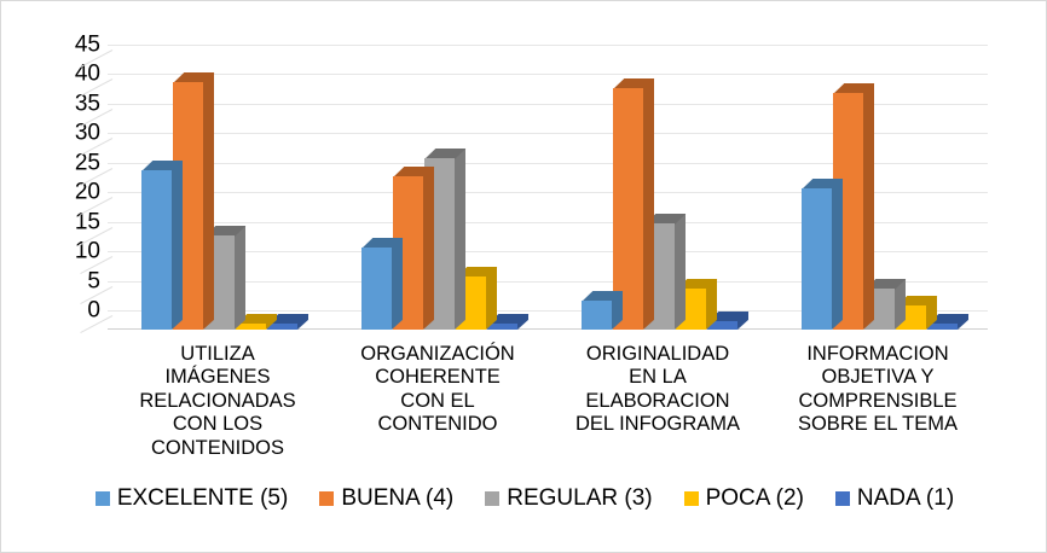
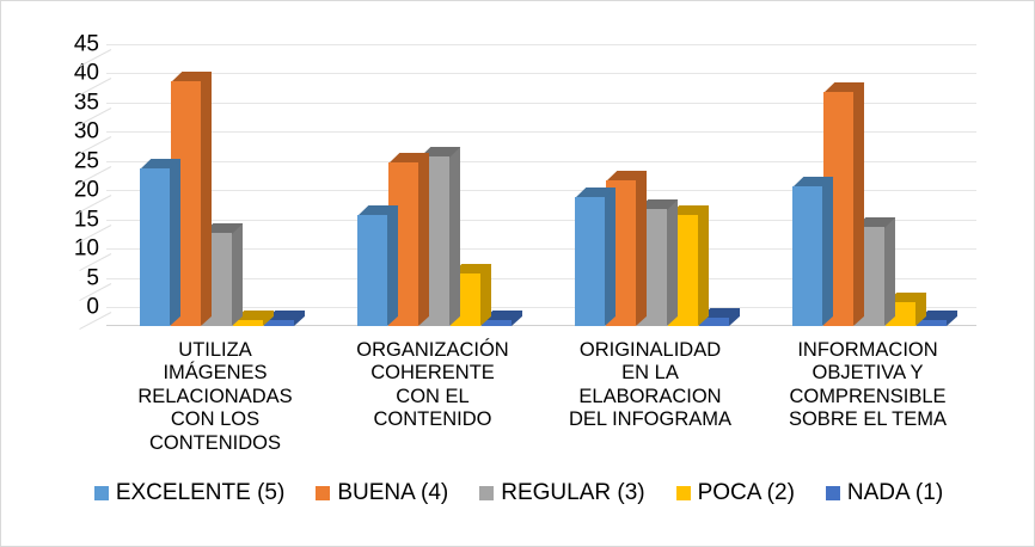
EXCELENTE (5)/ORGANIZACIÓN COHERENTE CON EL CONTENIDO: 14 -> 19
BUENA (4)/ORGANIZACIÓN COHERENTE CON EL CONTENIDO: 26 -> 28
EXCELENTE (5)/ORIGINALIDAD EN LA ELABORACION DEL INFOGRAMA: 5 -> 22
BUENA (4)/ORIGINALIDAD EN LA ELABORACION DEL INFOGRAMA: 41 -> 25
REGULAR (3)/ORIGINALIDAD EN LA ELABORACION DEL INFOGRAMA: 18 -> 20
POCA (2)/ORIGINALIDAD EN LA ELABORACION DEL INFOGRAMA: 7 -> 19
REGULAR (3)/INFORMACION OBJETIVA Y COMPRENSIBLE SOBRE EL TEMA: 7 -> 17
